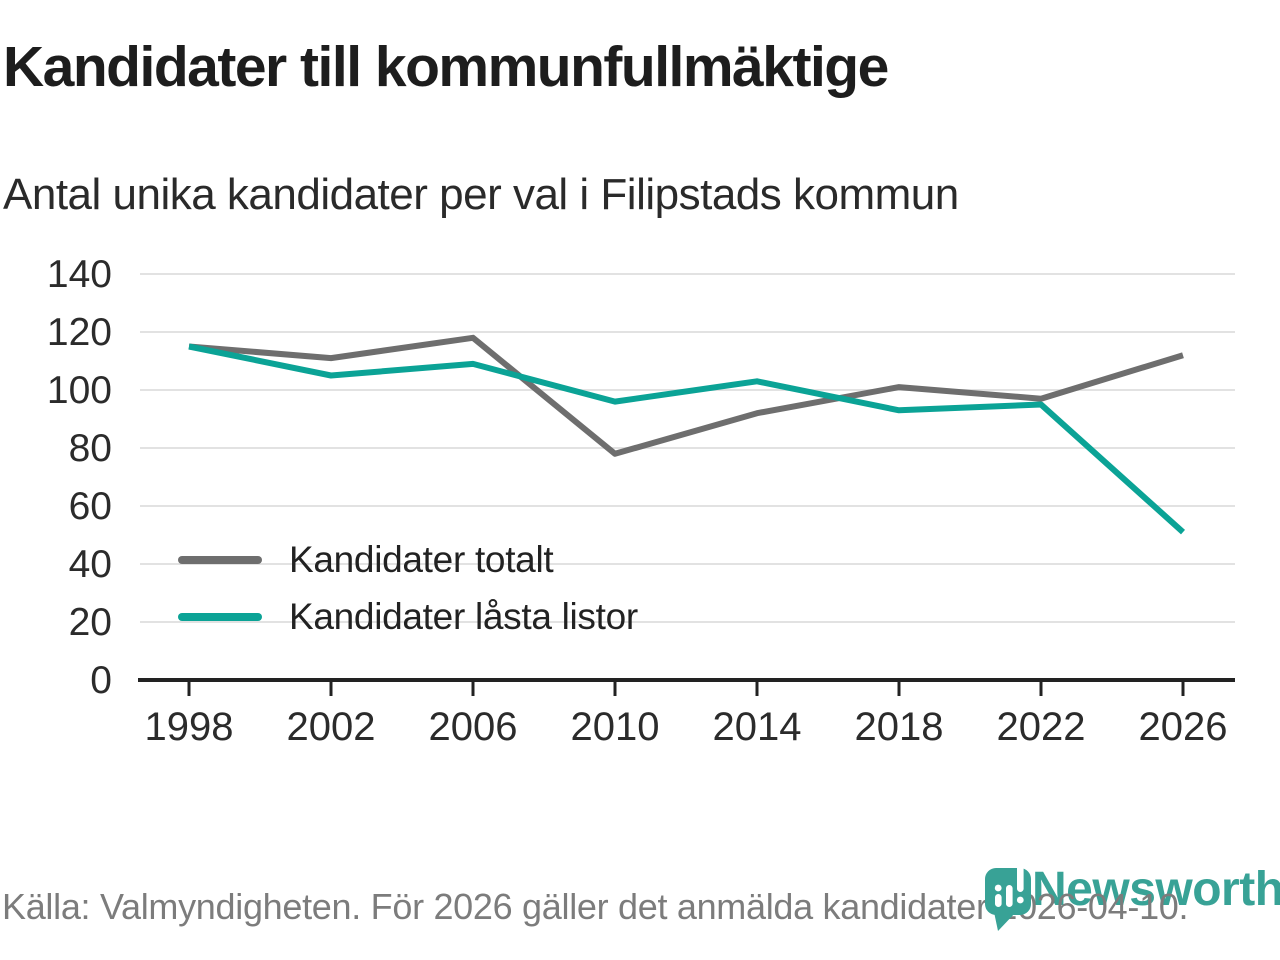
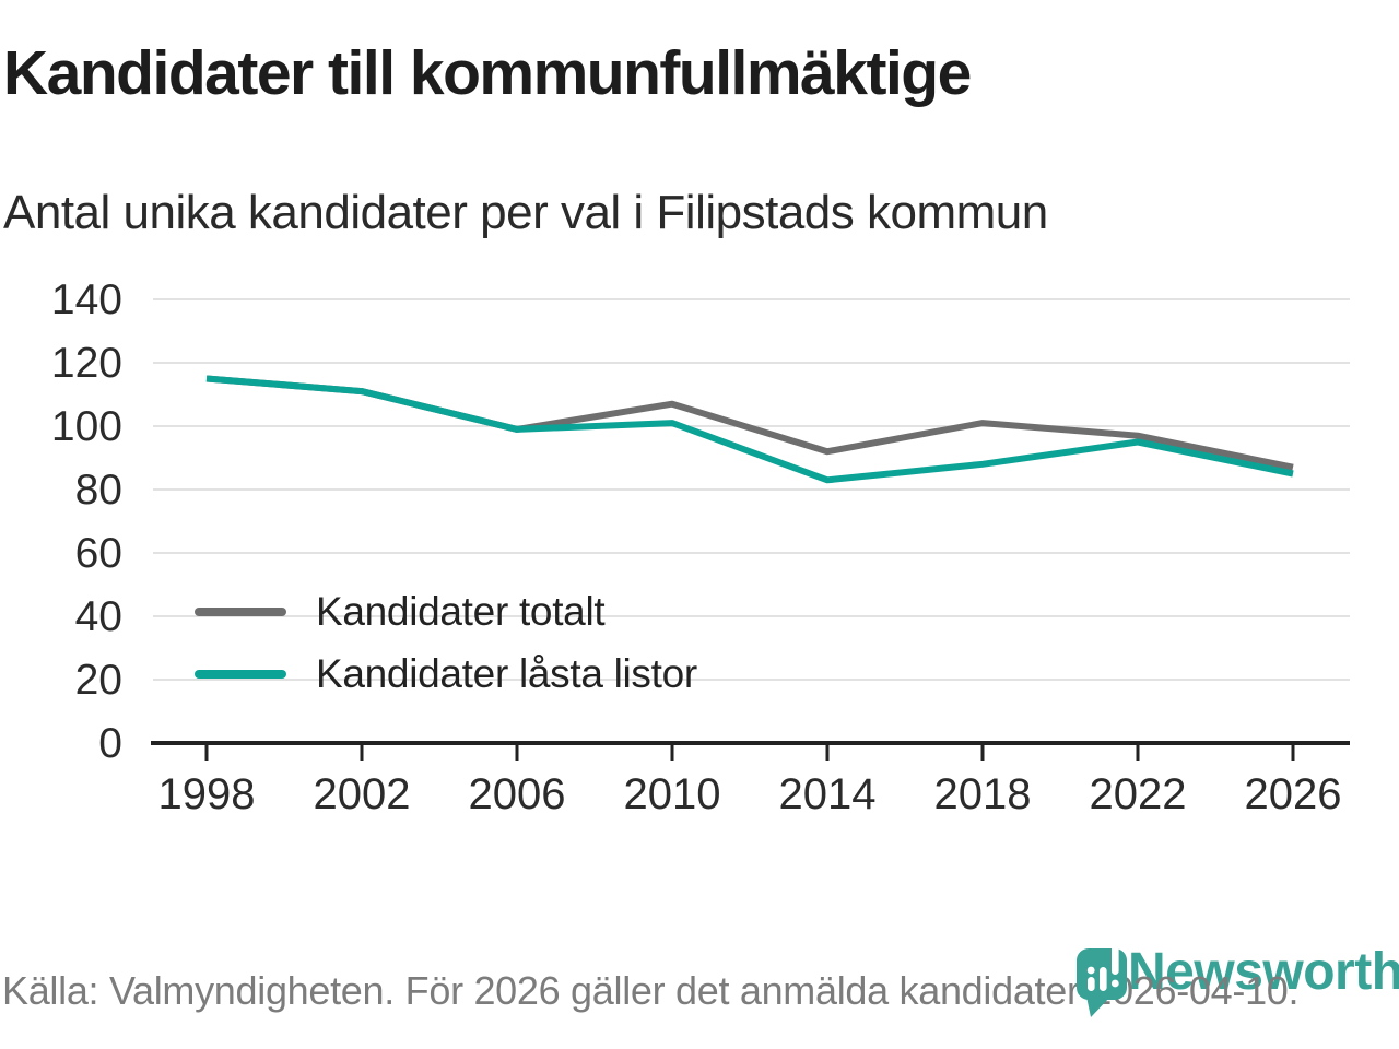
Kandidater låsta listor/2002: 105 -> 111
Kandidater totalt/2006: 118 -> 99
Kandidater låsta listor/2006: 109 -> 99
Kandidater totalt/2010: 78 -> 107
Kandidater låsta listor/2010: 96 -> 101
Kandidater låsta listor/2014: 103 -> 83
Kandidater låsta listor/2018: 93 -> 88
Kandidater totalt/2026: 112 -> 87
Kandidater låsta listor/2026: 51 -> 85
